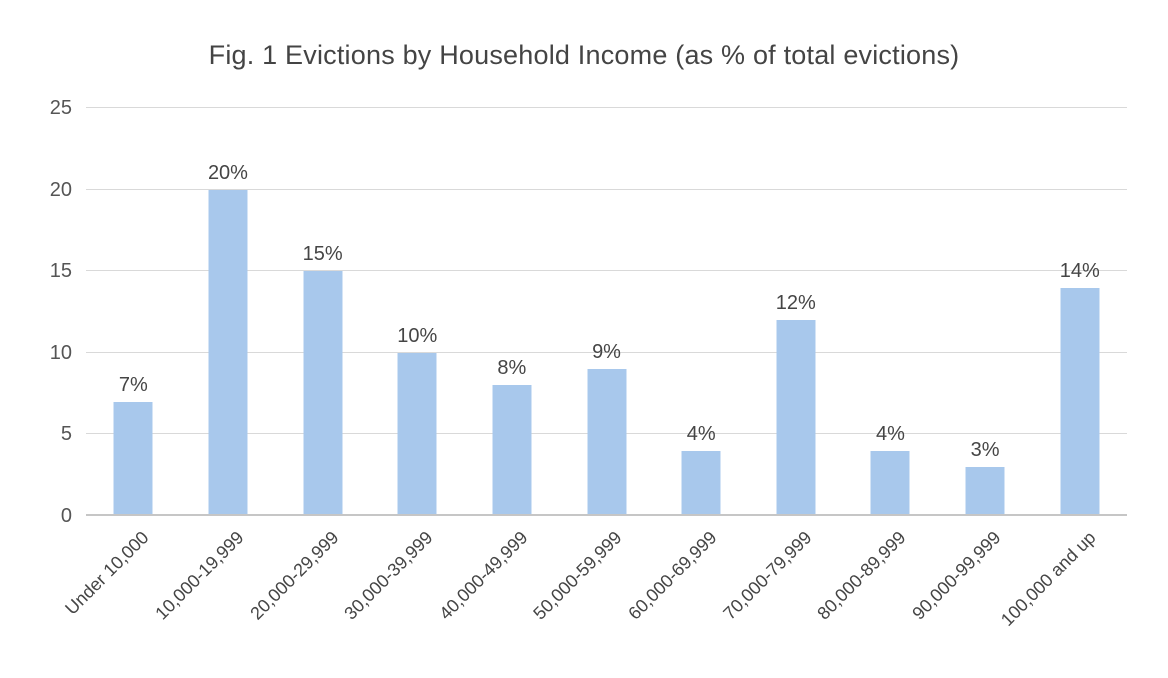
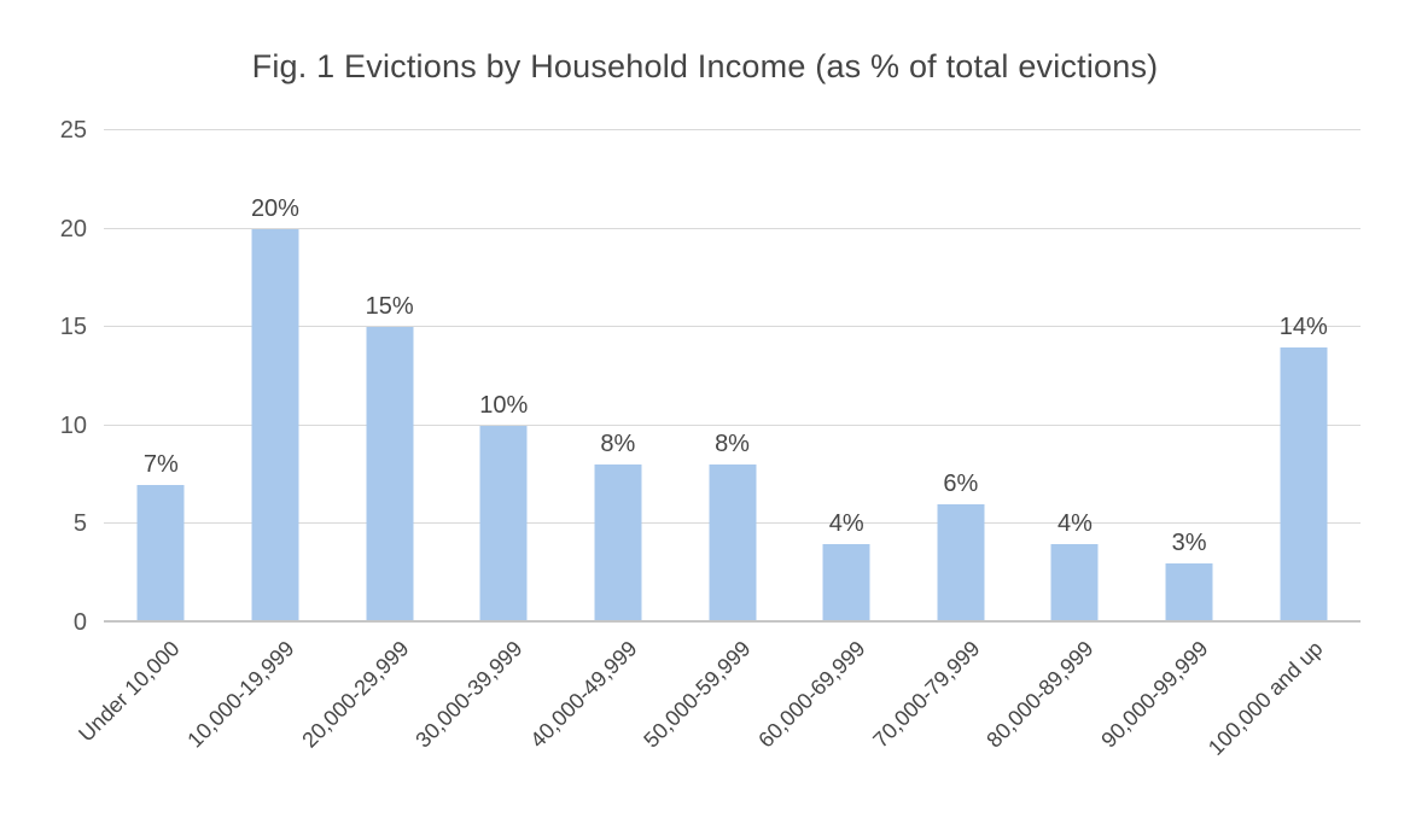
50,000-59,999: 9% -> 8%
70,000-79,999: 12% -> 6%
